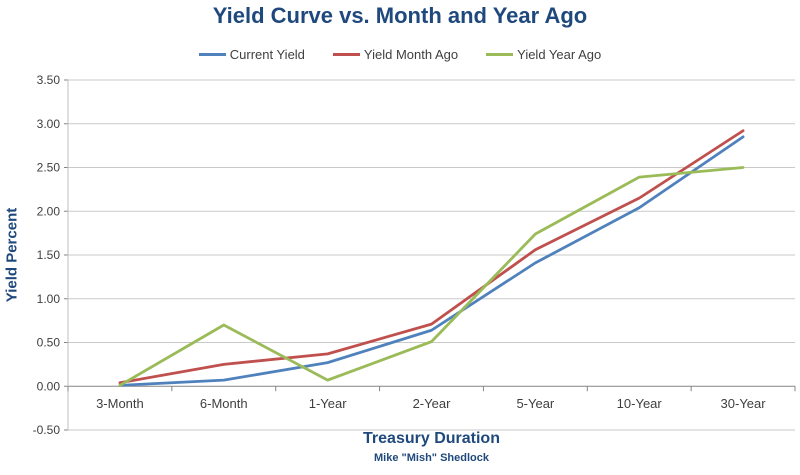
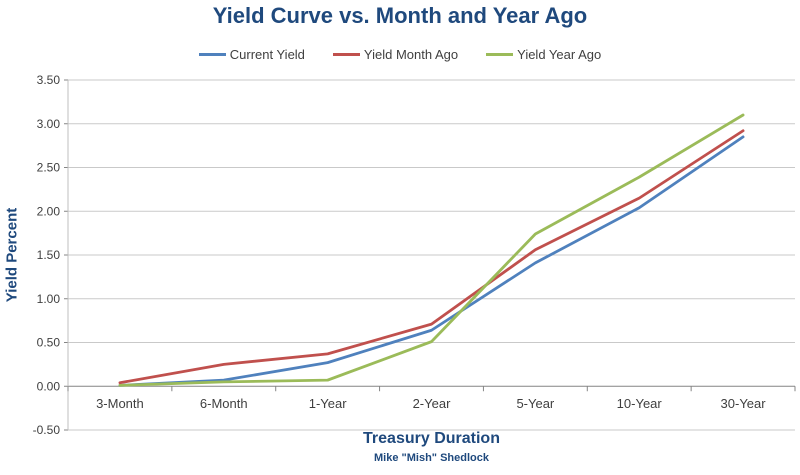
Yield Year Ago/6-Month: 0.7 -> 0.1
Yield Year Ago/30-Year: 2.5 -> 3.1
